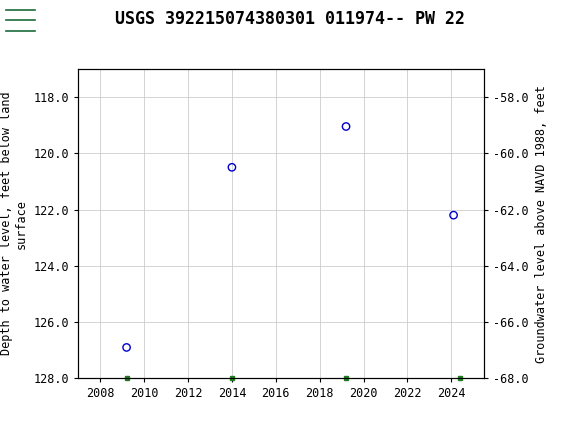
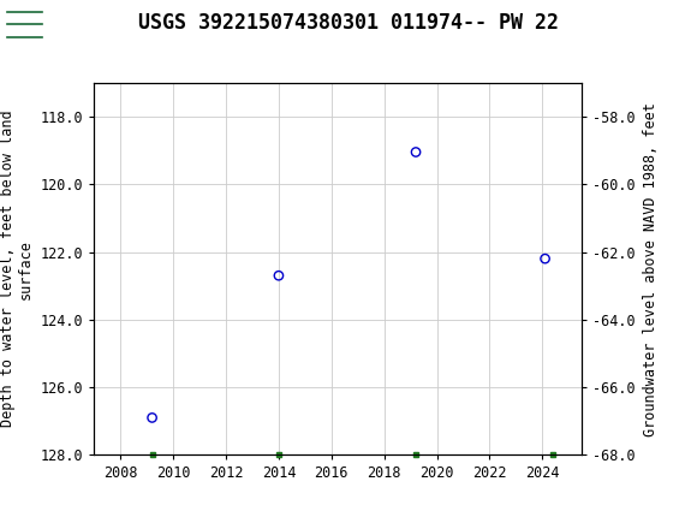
2014: 120.50 -> 122.70
